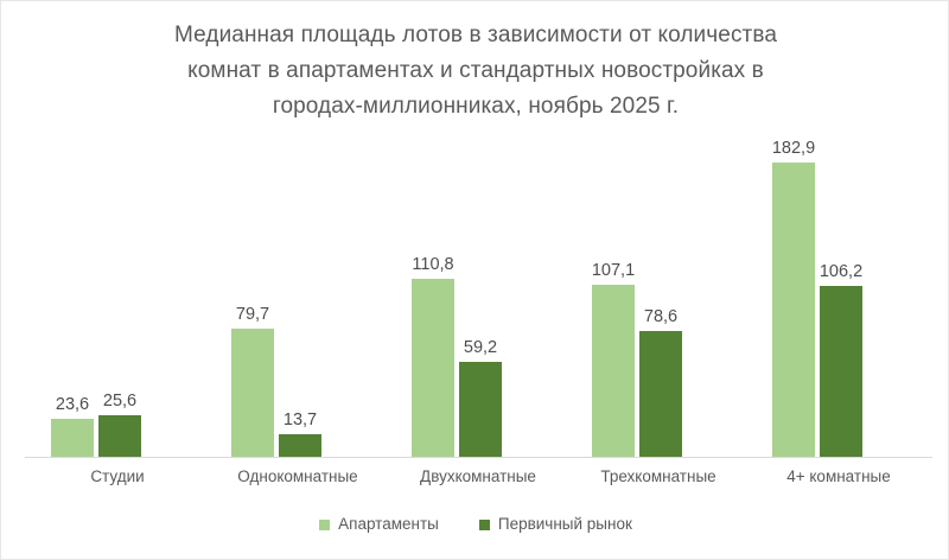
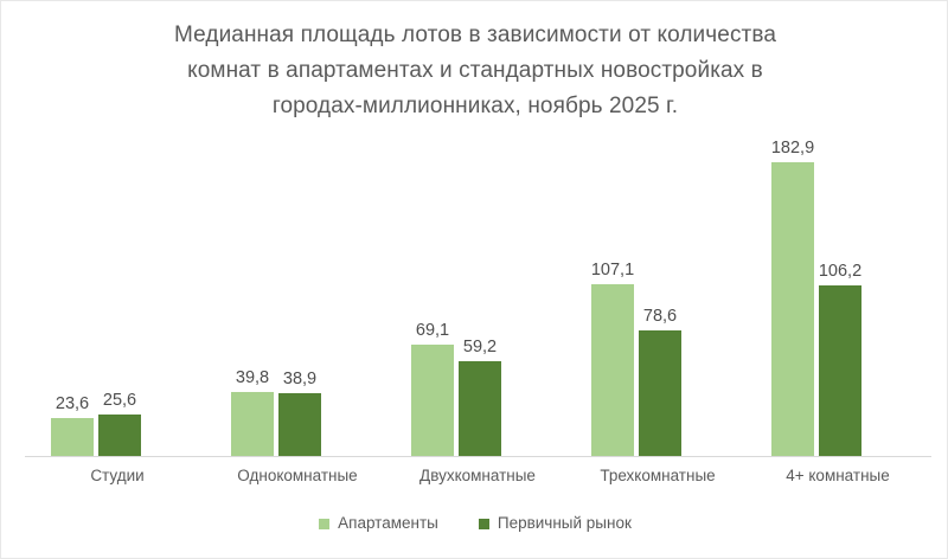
Апартаменты/Однокомнатные: 79,7 -> 39,8
Первичный рынок/Однокомнатные: 13,7 -> 38,9
Апартаменты/Двухкомнатные: 110,8 -> 69,1
